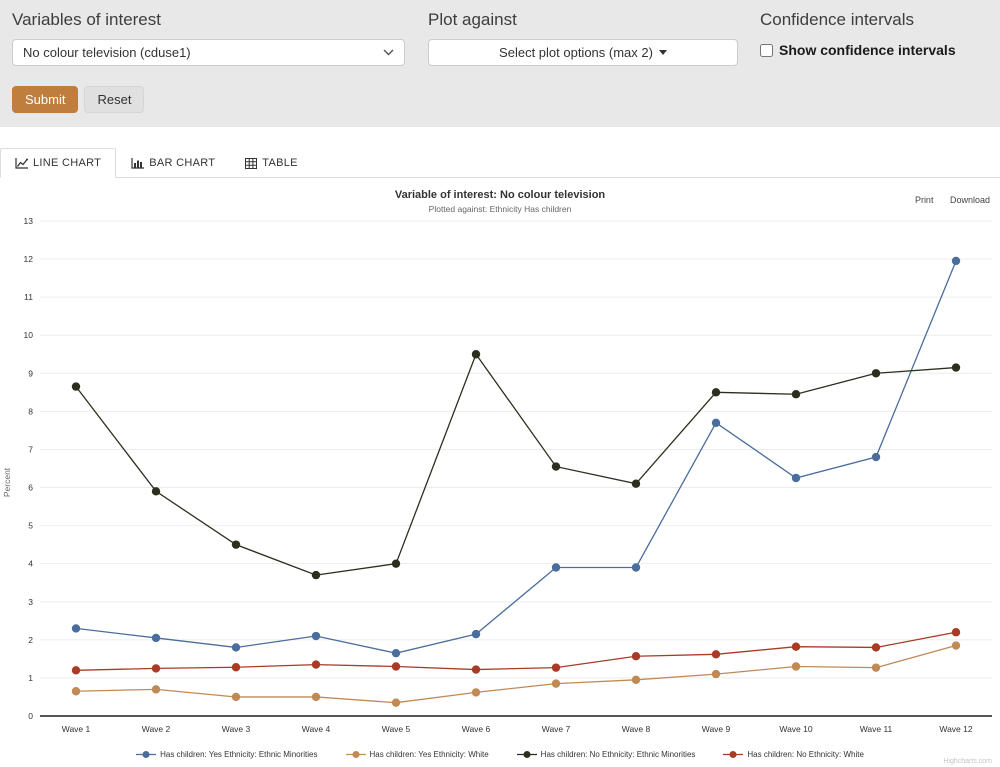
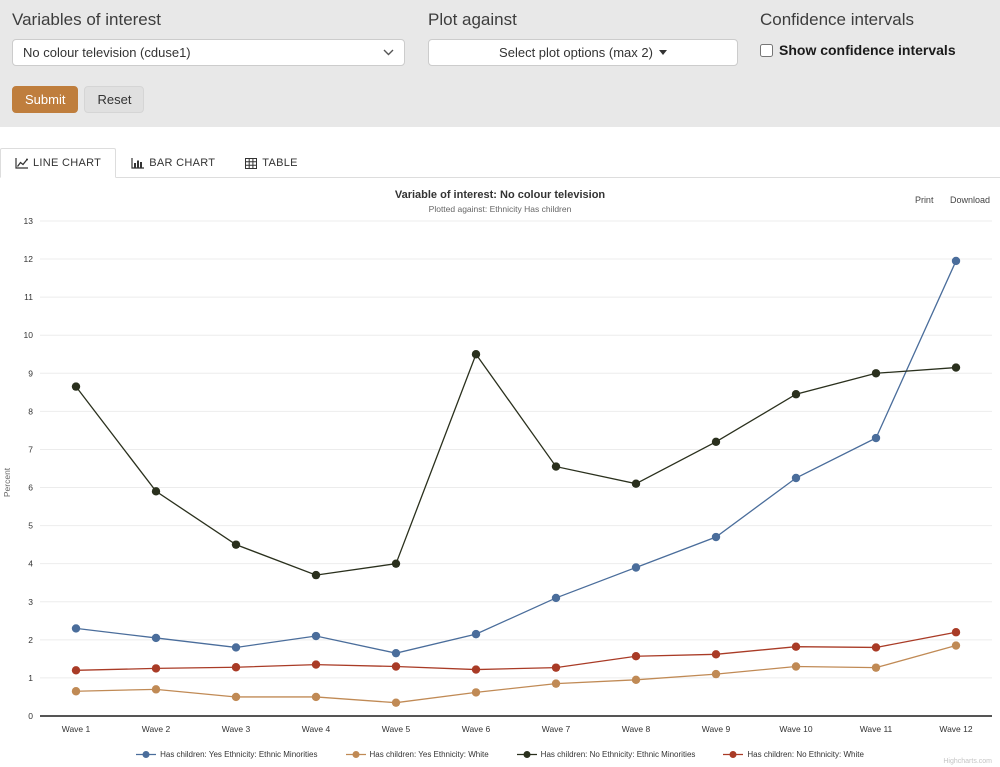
Has children: Yes Ethnicity: Ethnic Minorities/Wave 7: 3.9 -> 3.1
Has children: Yes Ethnicity: Ethnic Minorities/Wave 9: 7.7 -> 4.7
Has children: No Ethnicity: Ethnic Minorities/Wave 9: 8.5 -> 7.2
Has children: Yes Ethnicity: Ethnic Minorities/Wave 11: 6.8 -> 7.3
